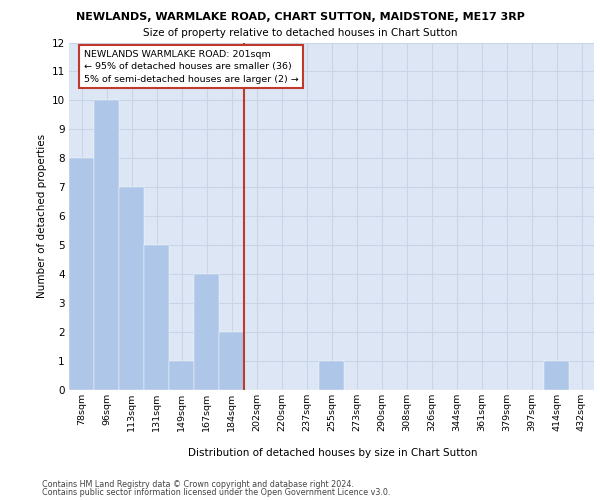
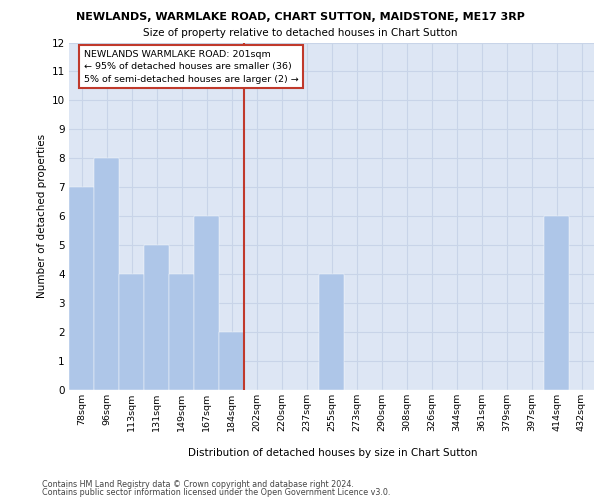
78sqm: 8 -> 7
96sqm: 10 -> 8
113sqm: 7 -> 4
149sqm: 1 -> 4
167sqm: 4 -> 6
255sqm: 1 -> 4
414sqm: 1 -> 6
